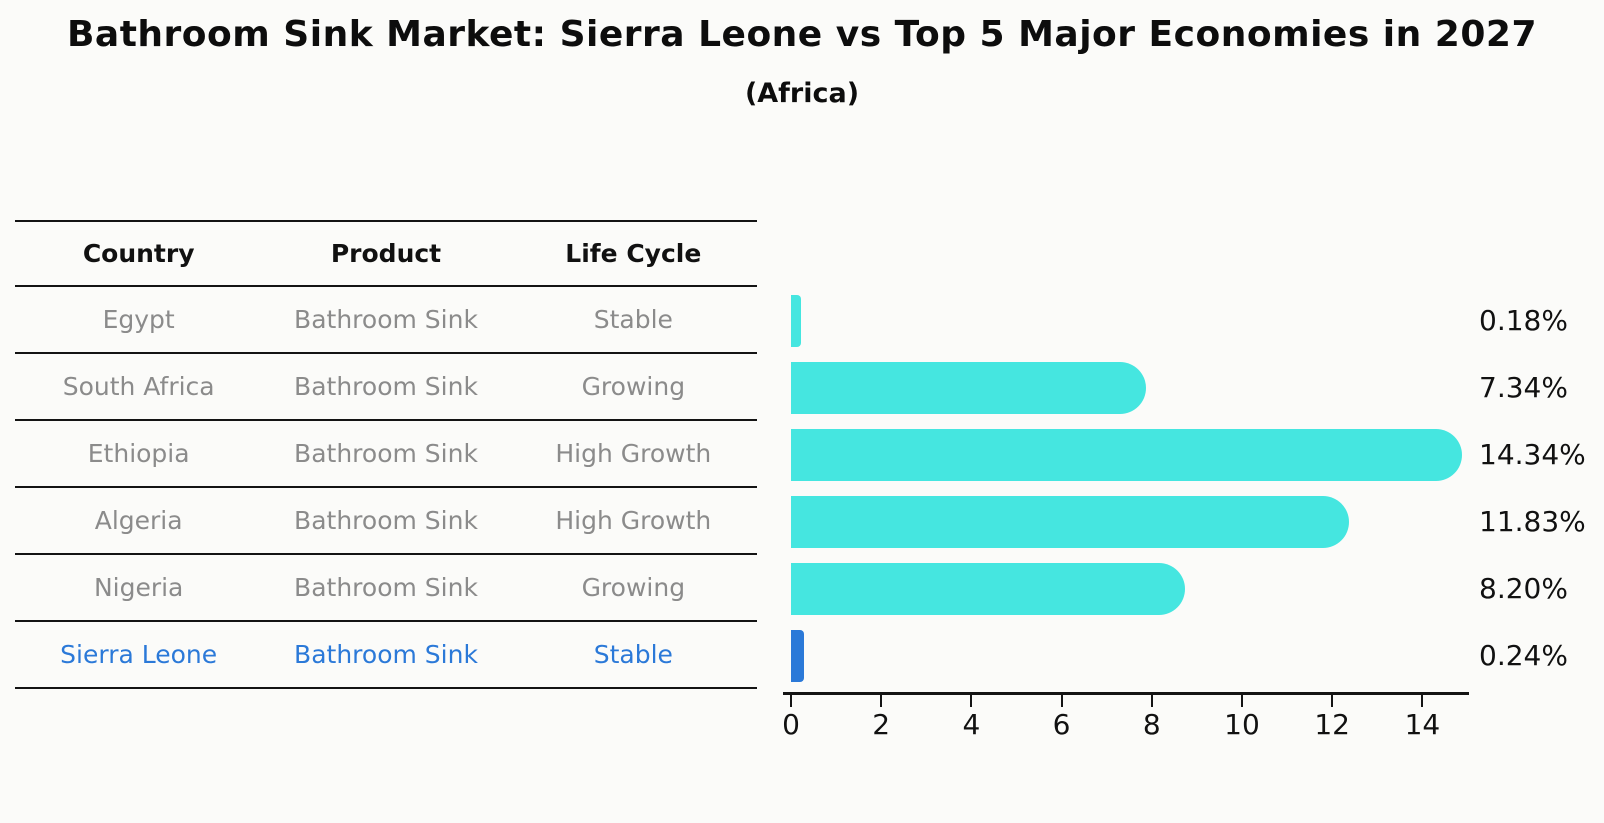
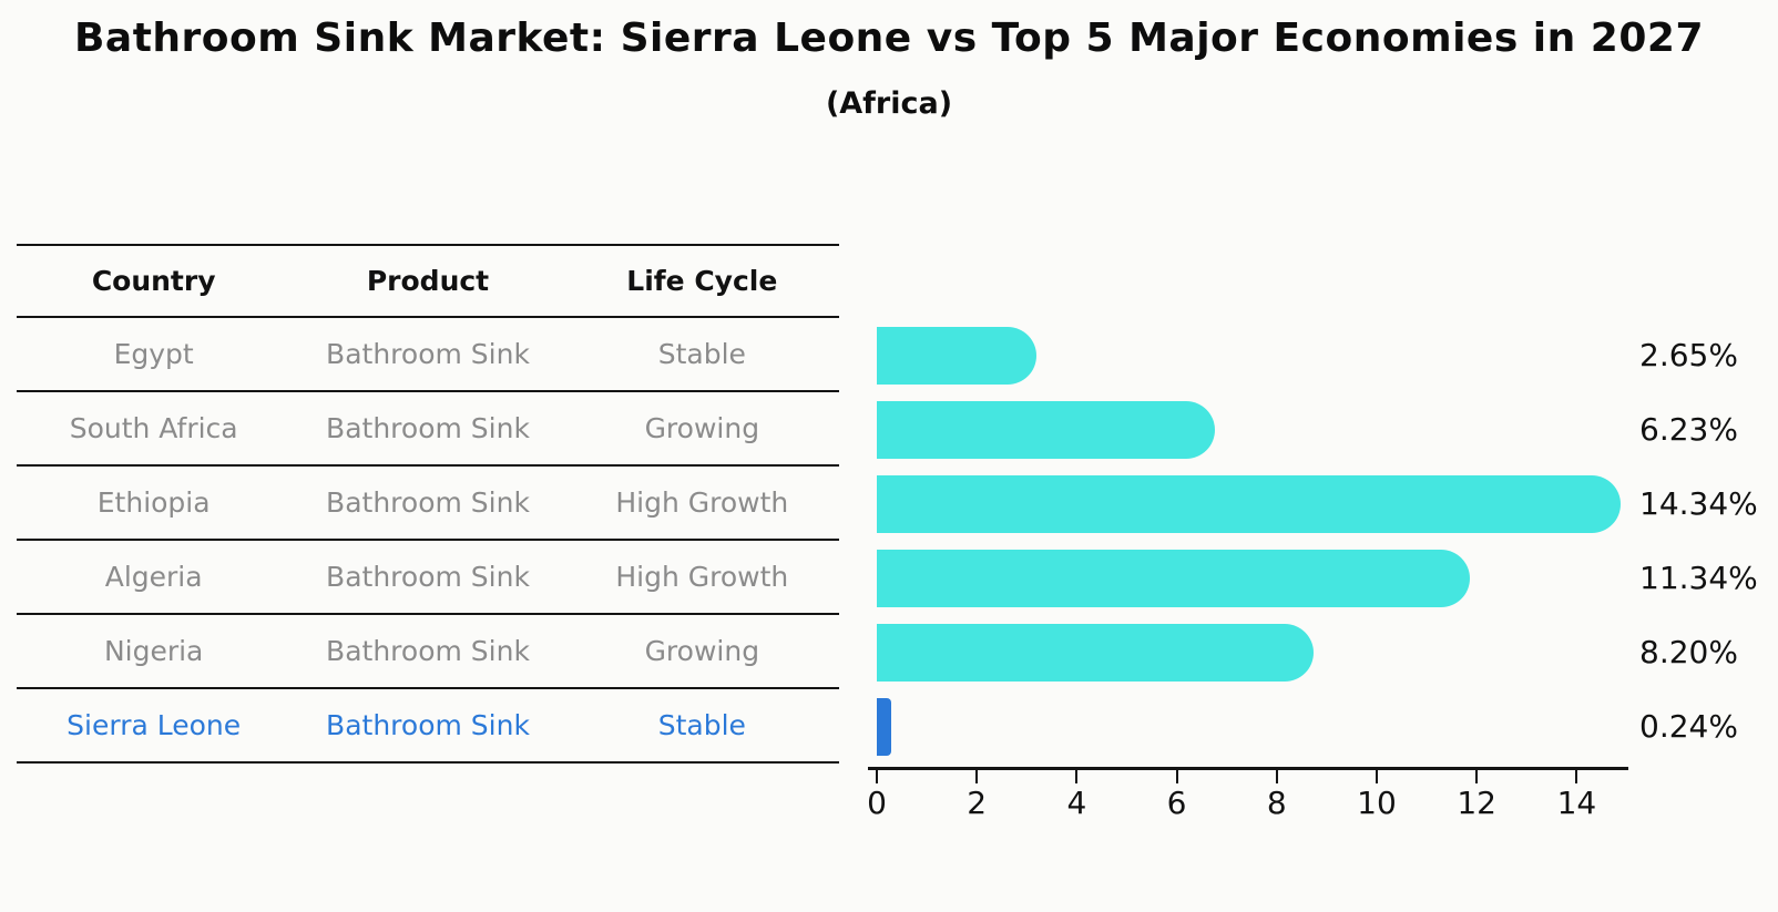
Egypt: 0.18% -> 2.65%
South Africa: 7.34% -> 6.23%
Algeria: 11.83% -> 11.34%
